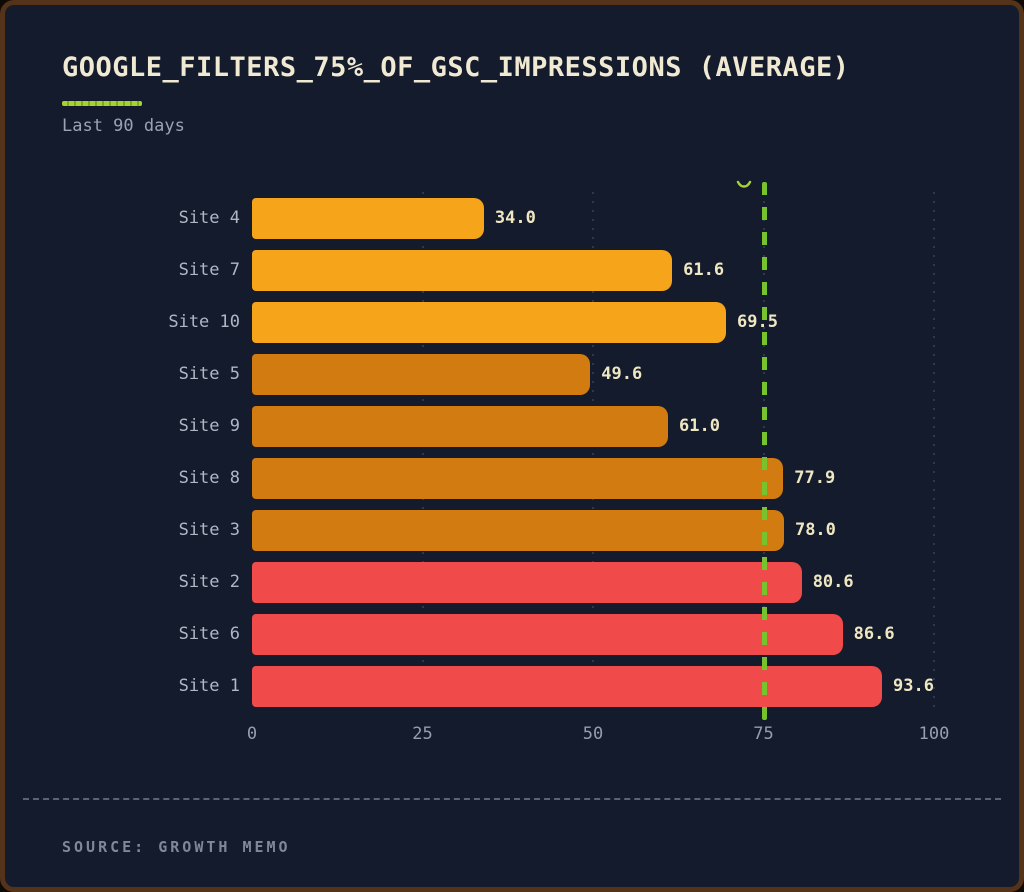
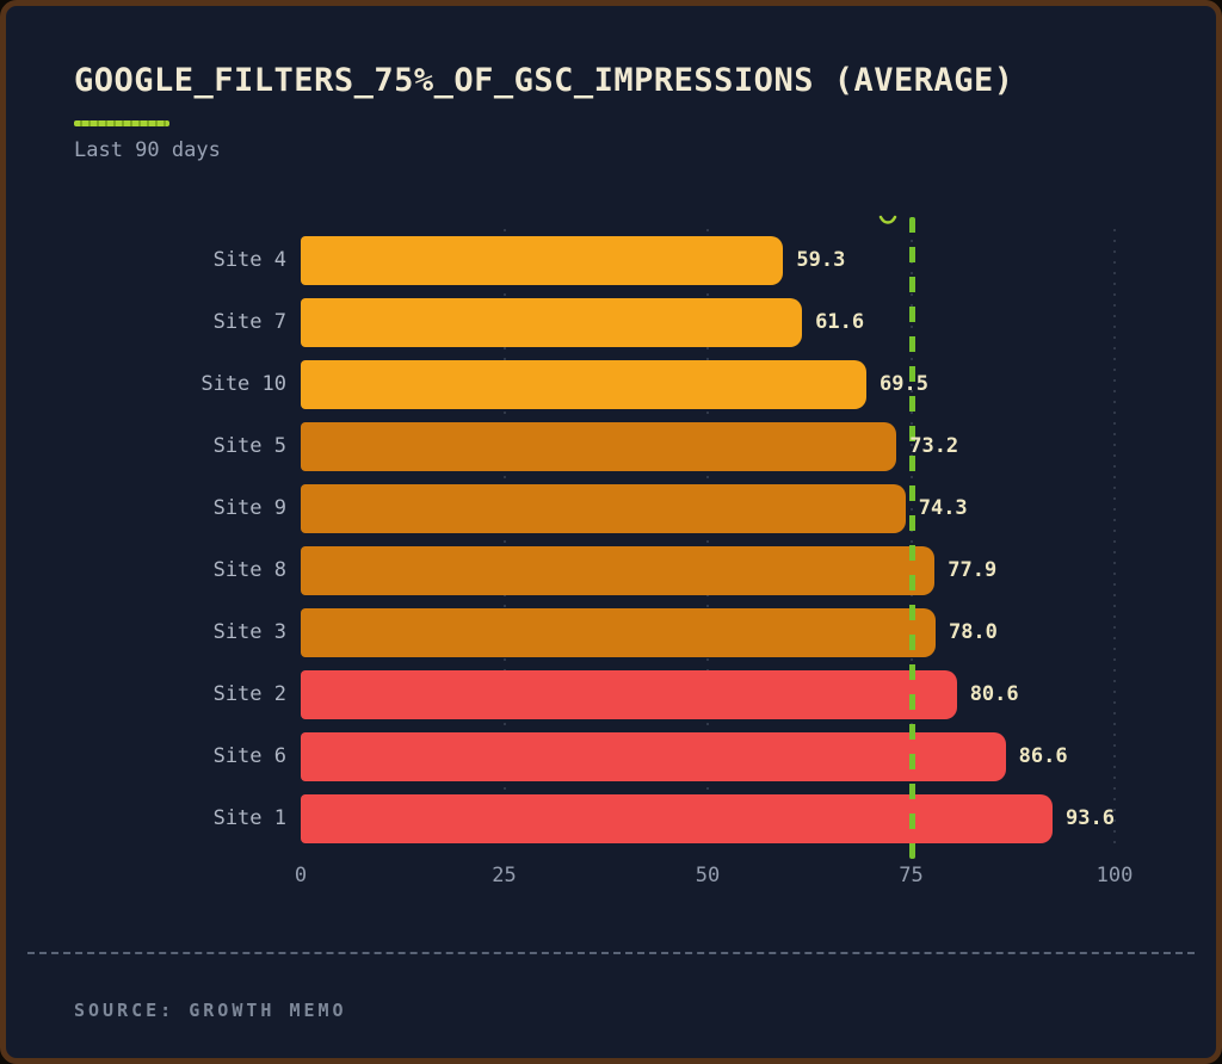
Site 4: 34.0 -> 59.3
Site 5: 49.6 -> 73.2
Site 9: 61.0 -> 74.3
